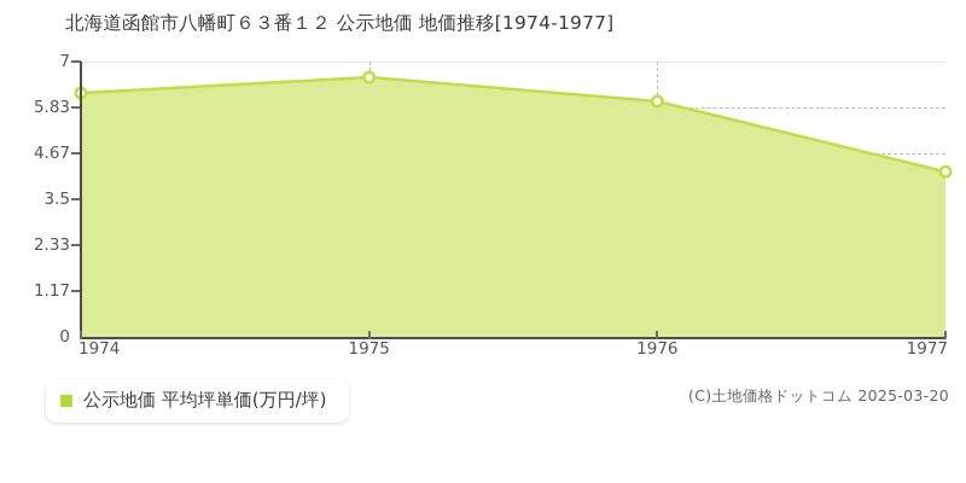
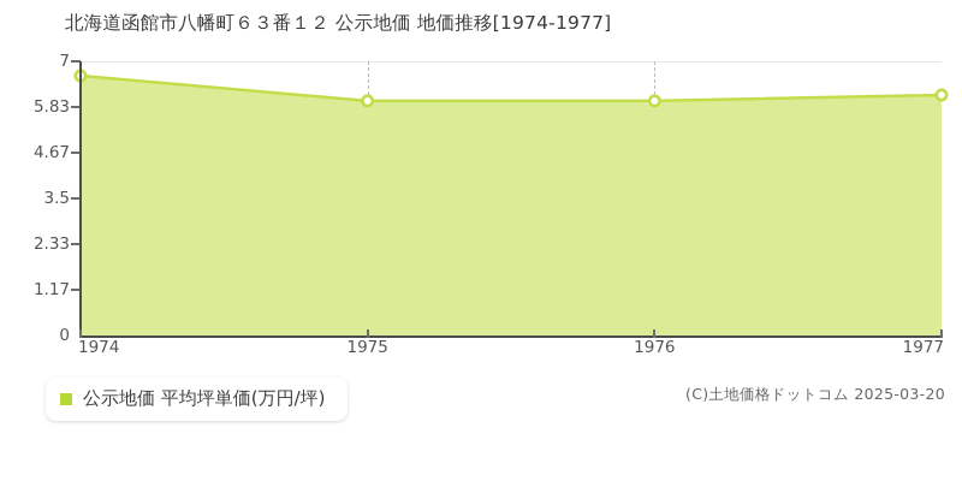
1974: 6.2 -> 6.6
1975: 6.6 -> 6.0
1977: 4.2 -> 6.1
